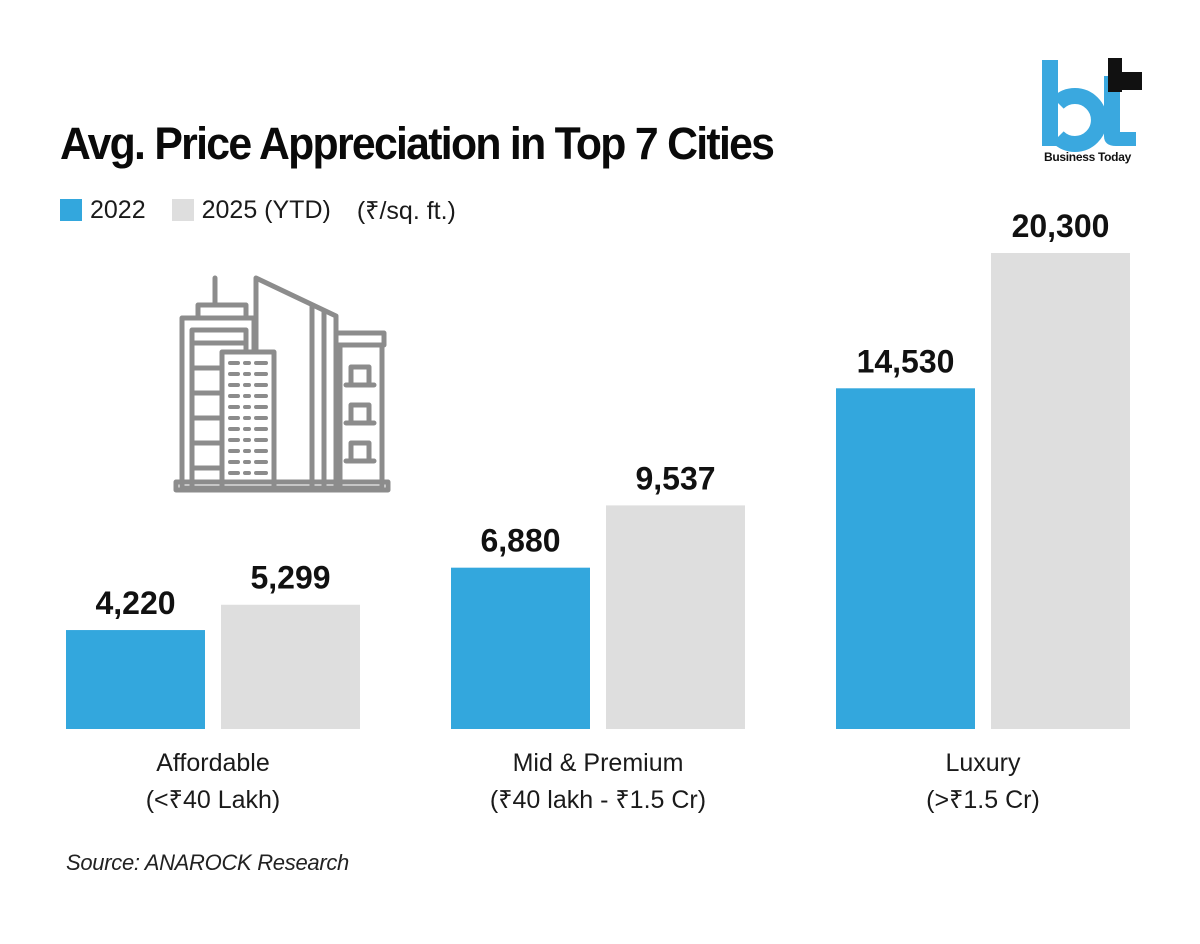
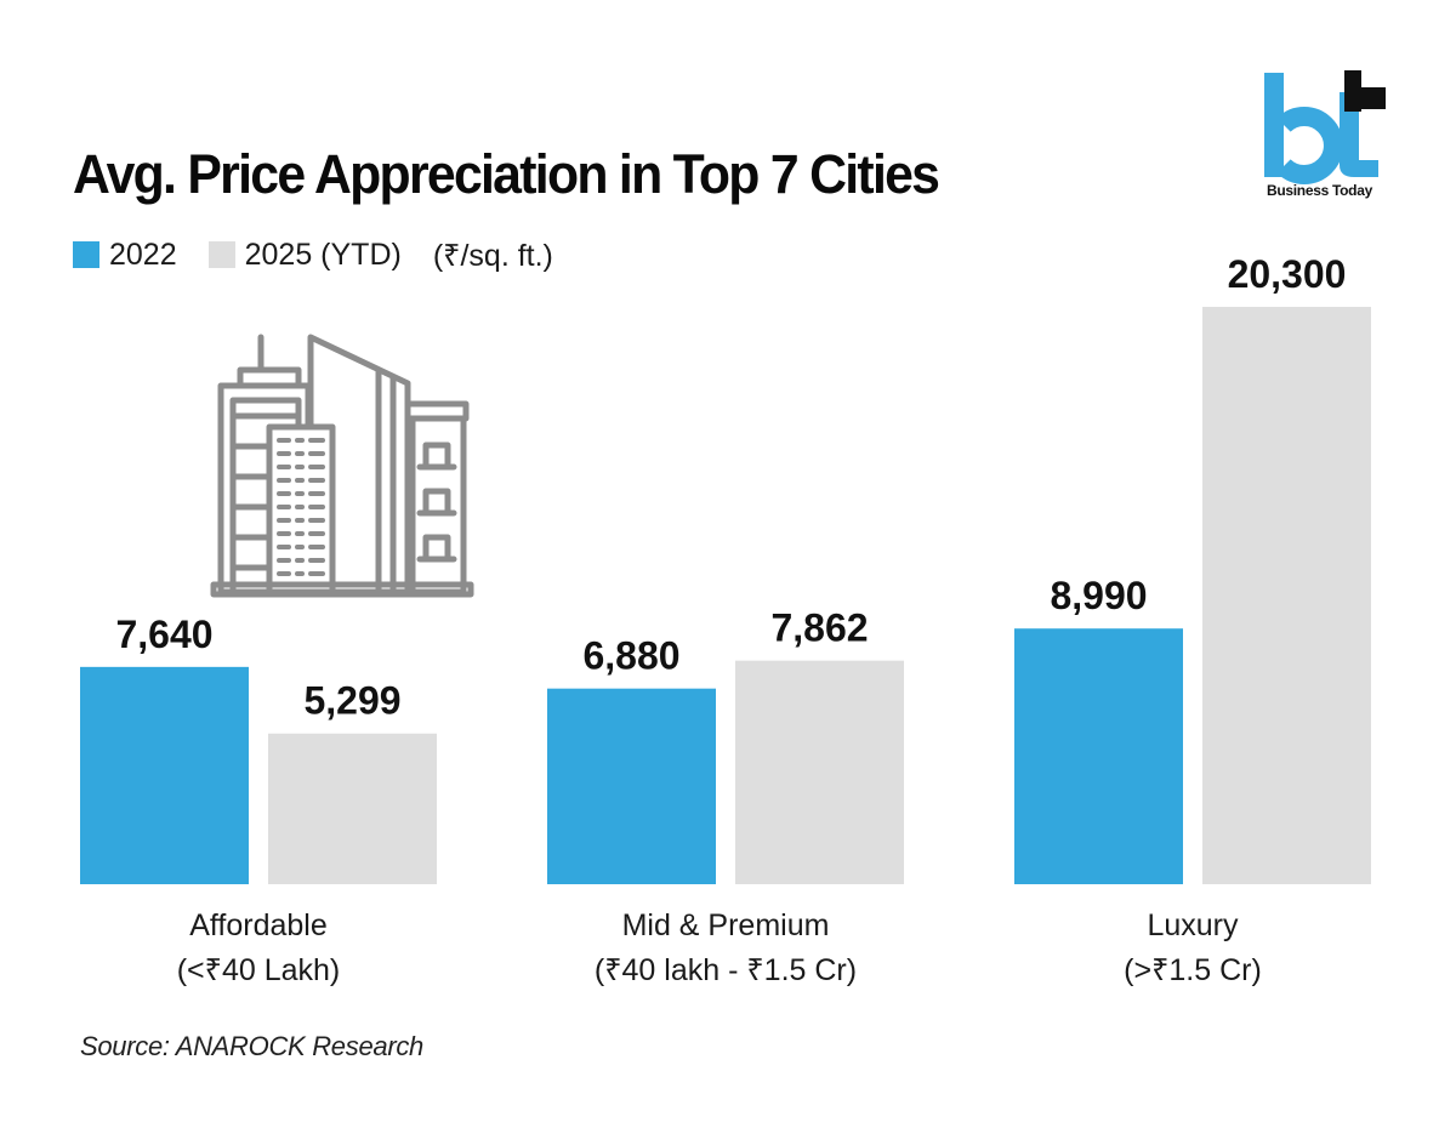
2022/Affordable: 4,220 -> 7,640
2025 (YTD)/Mid & Premium: 9,537 -> 7,862
2022/Luxury: 14,530 -> 8,990
